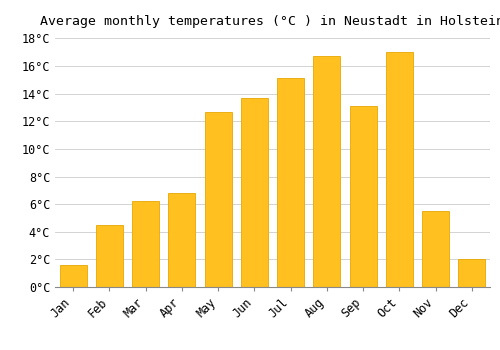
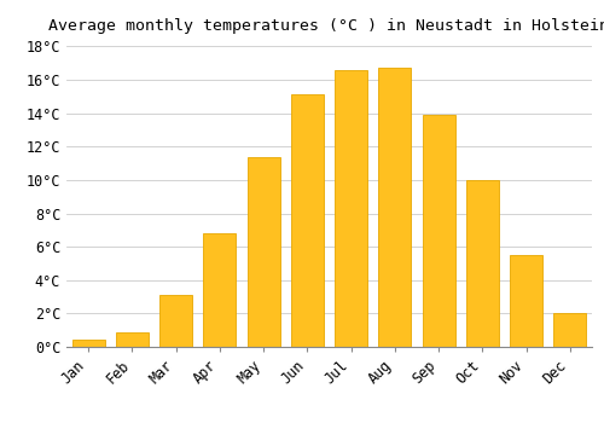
Jan: 1.6°C -> 0.4°C
Feb: 4.5°C -> 0.9°C
Mar: 6.2°C -> 3.1°C
May: 12.7°C -> 11.4°C
Jun: 13.7°C -> 15.1°C
Jul: 15.1°C -> 16.6°C
Sep: 13.1°C -> 13.9°C
Oct: 17.0°C -> 10.0°C
